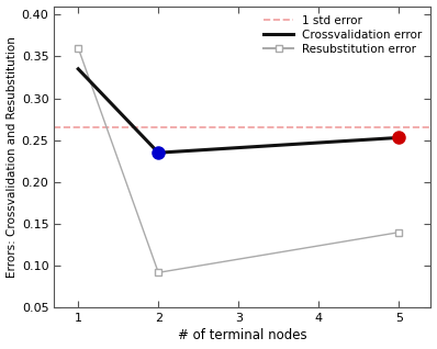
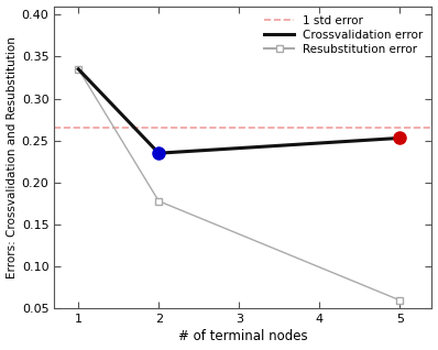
Resubstitution error/1: 0.360 -> 0.335
Resubstitution error/2: 0.092 -> 0.178
Resubstitution error/5: 0.140 -> 0.060
